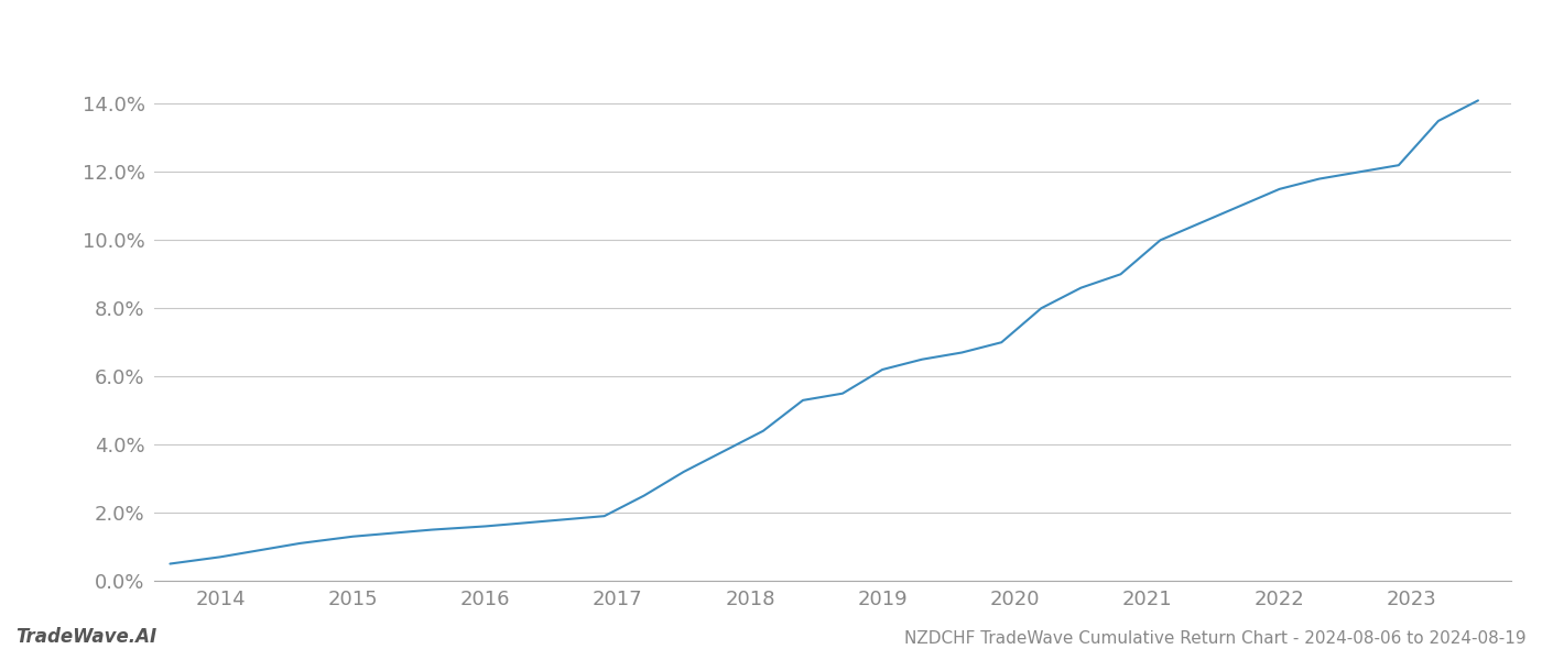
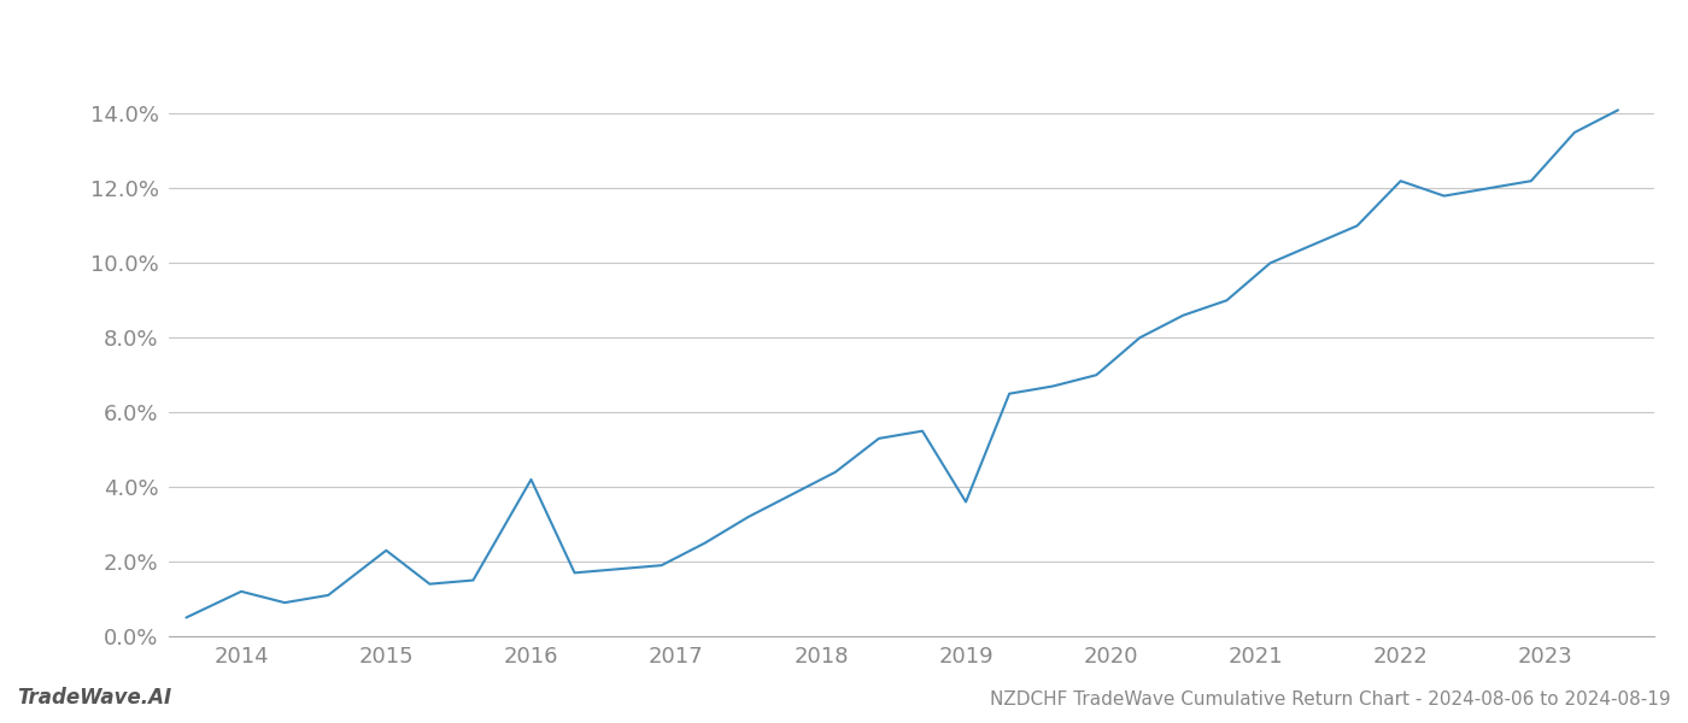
2014: 0.7% -> 1.2%
2015: 1.3% -> 2.3%
2016: 1.6% -> 4.2%
2019: 6.2% -> 3.6%
2022: 11.5% -> 12.2%
